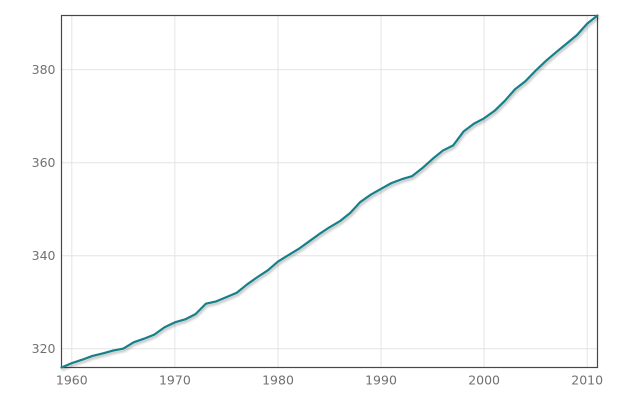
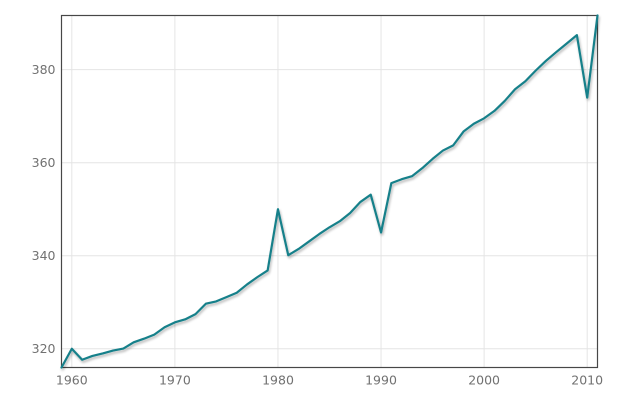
1960: 317 -> 320
1980: 339 -> 350
1990: 354 -> 345
2010: 390 -> 374
